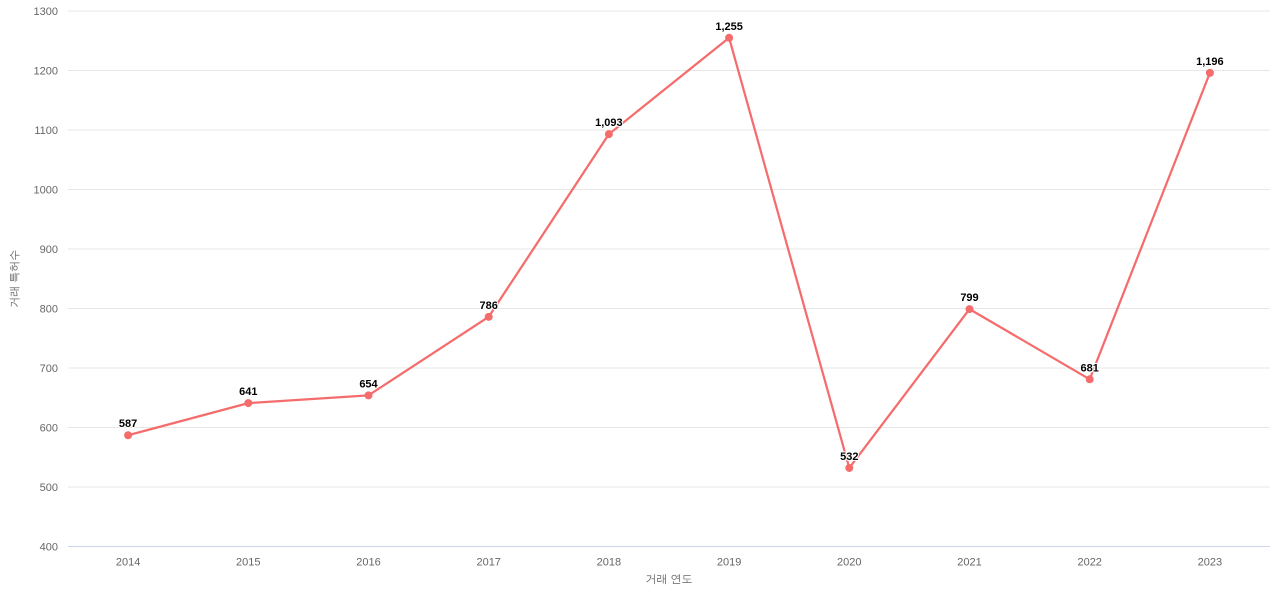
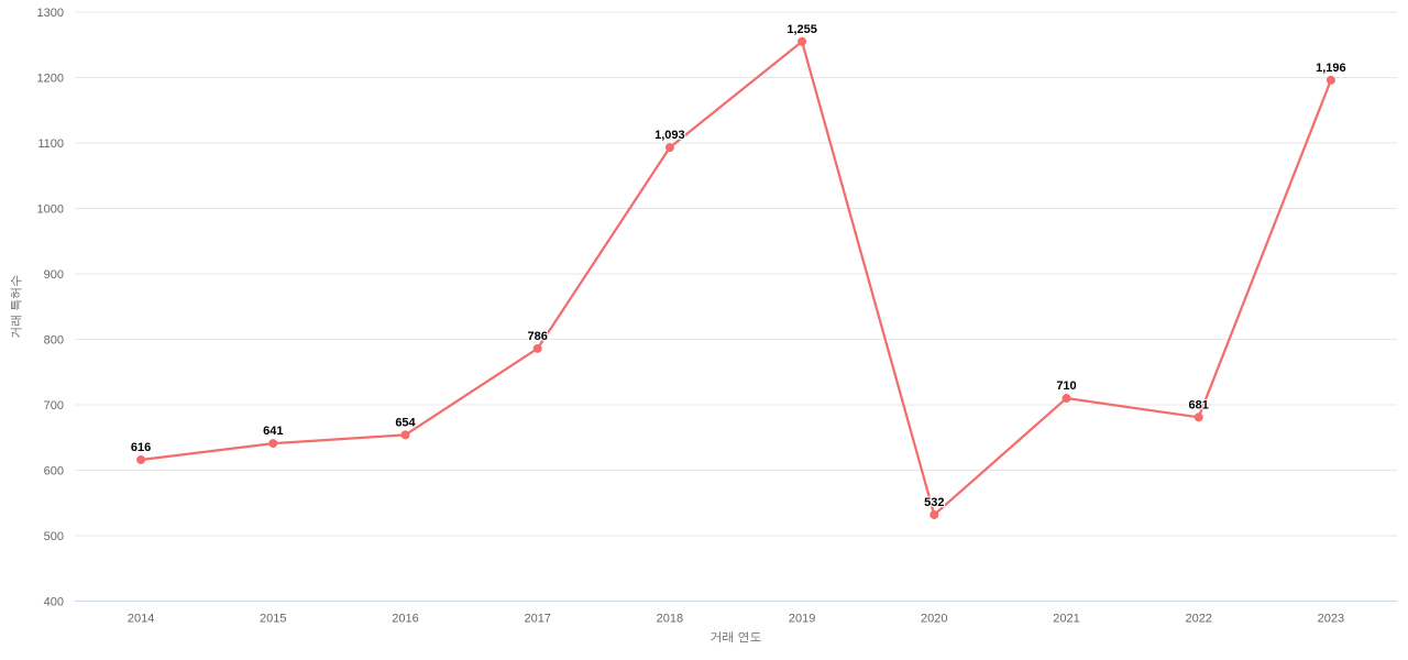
2014: 587 -> 616
2021: 799 -> 710
